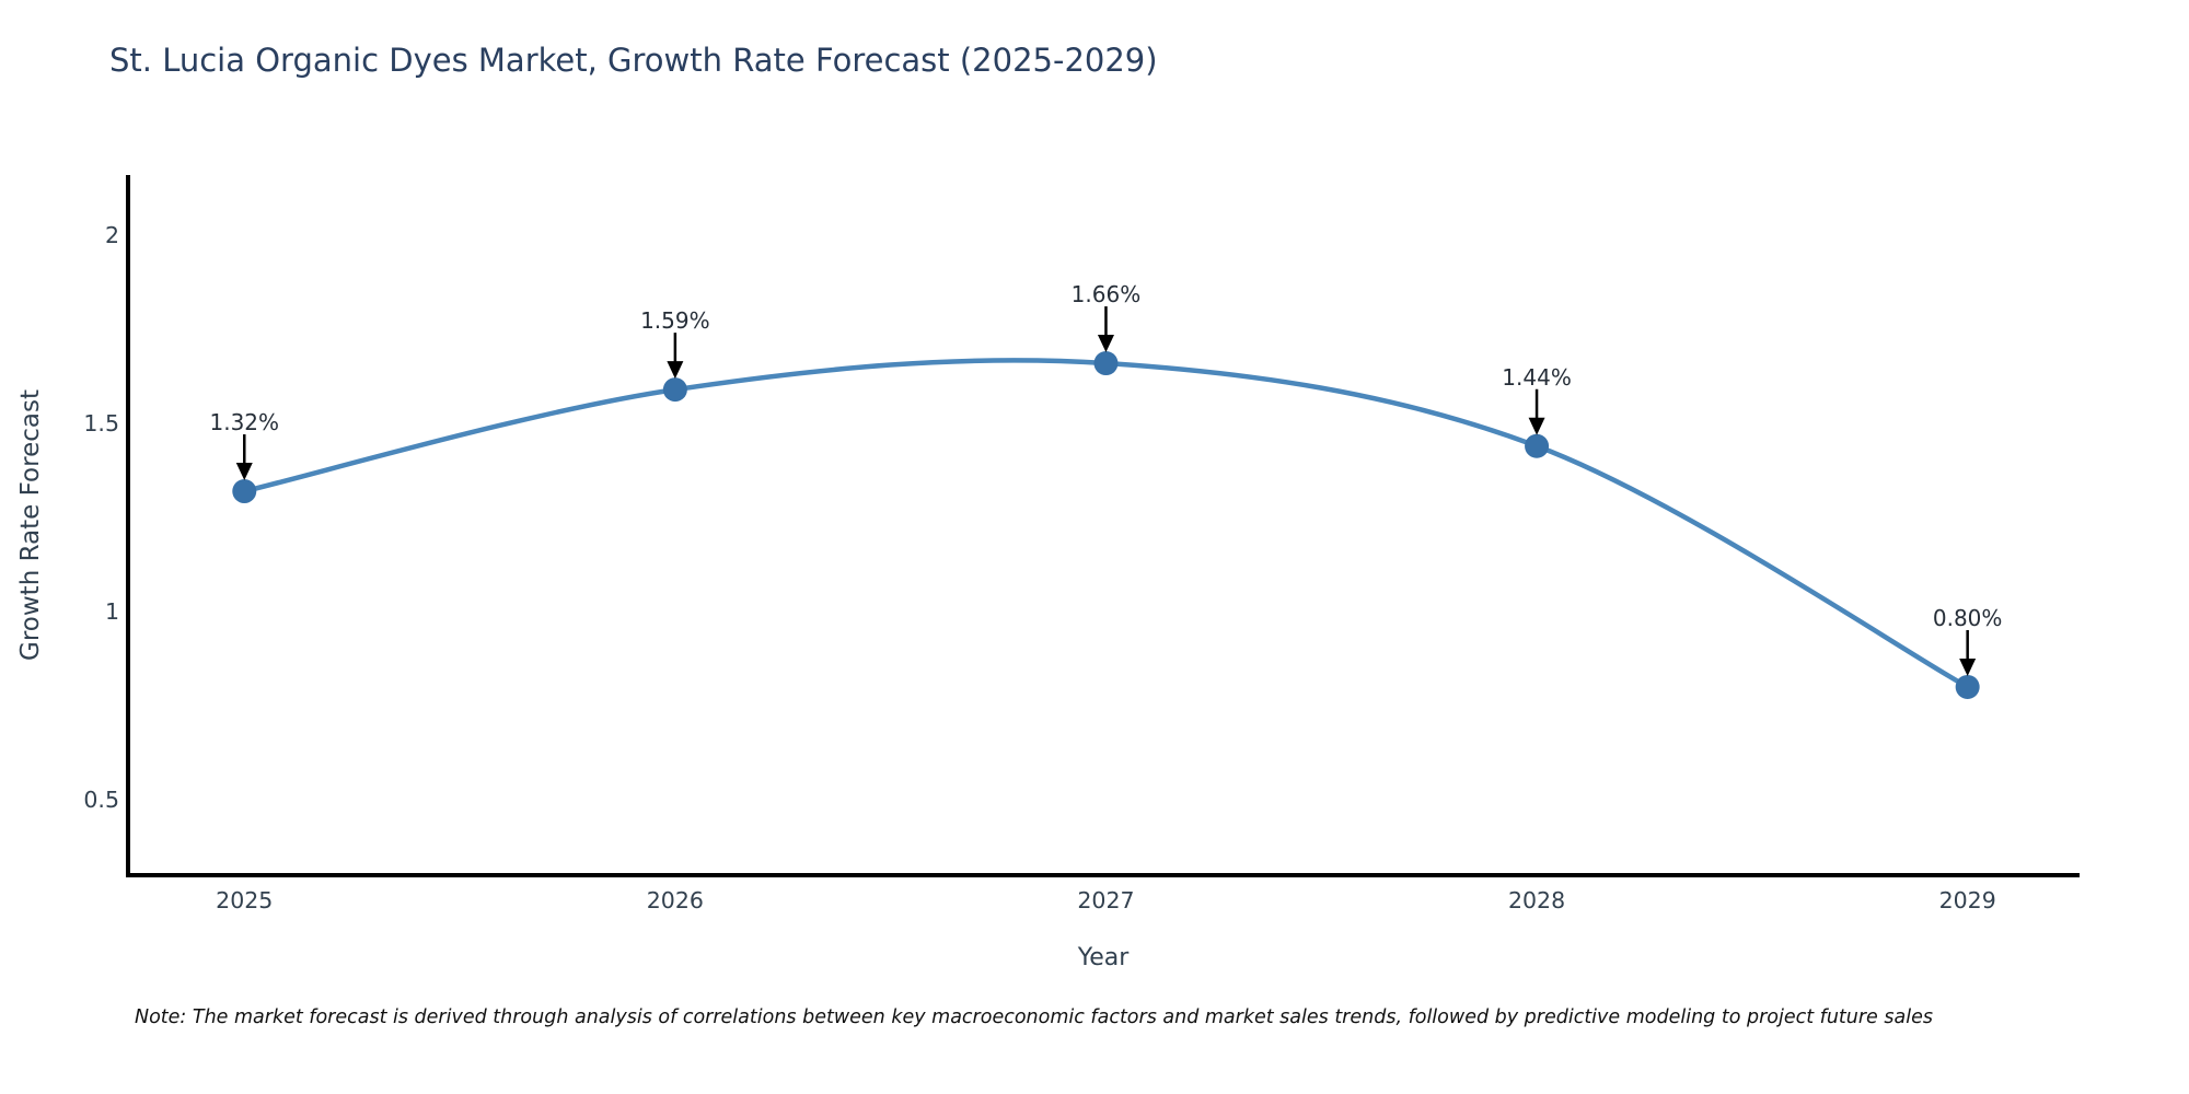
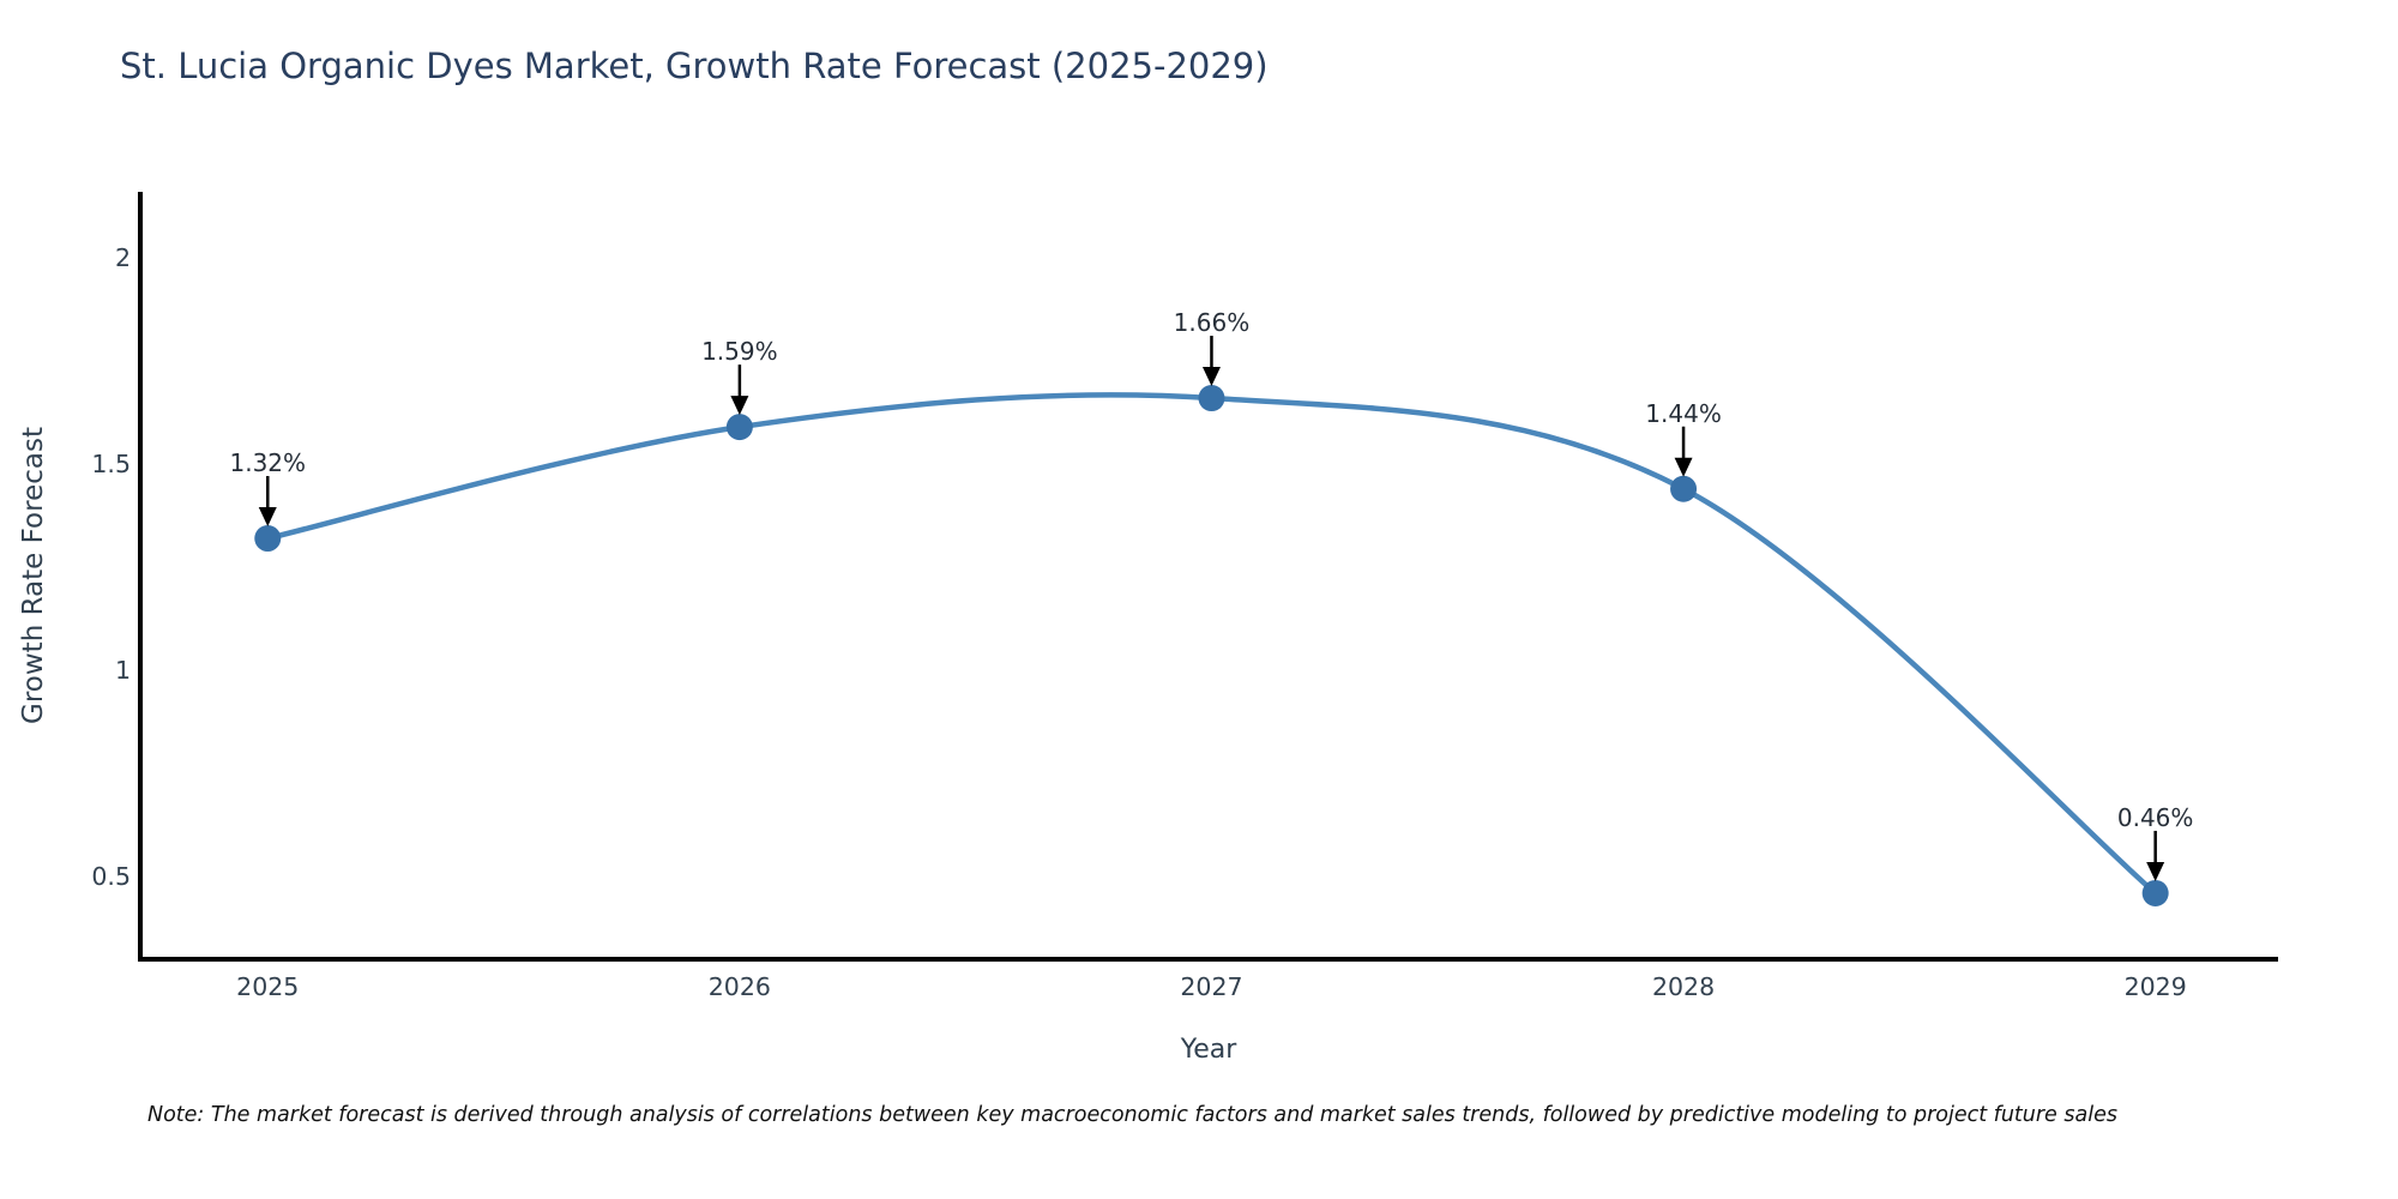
2029: 0.80% -> 0.46%
